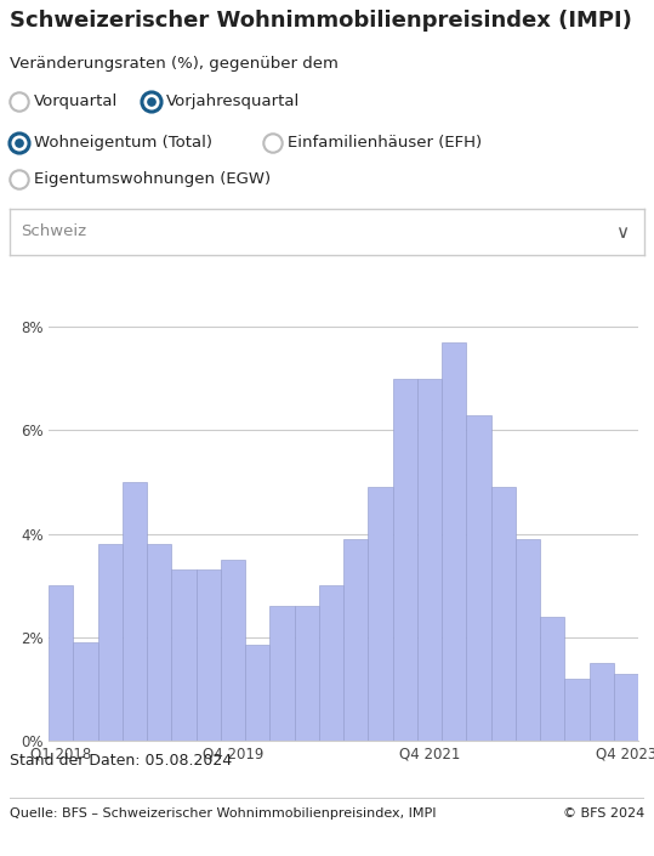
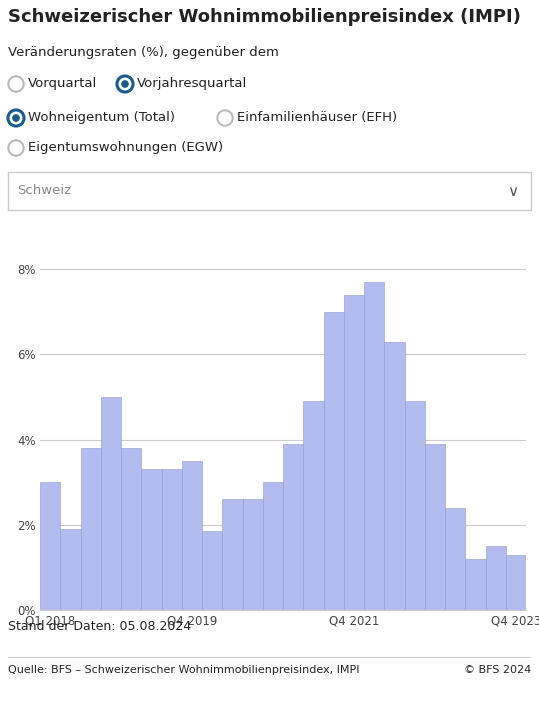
Q4 2021: 7.00% -> 7.40%
